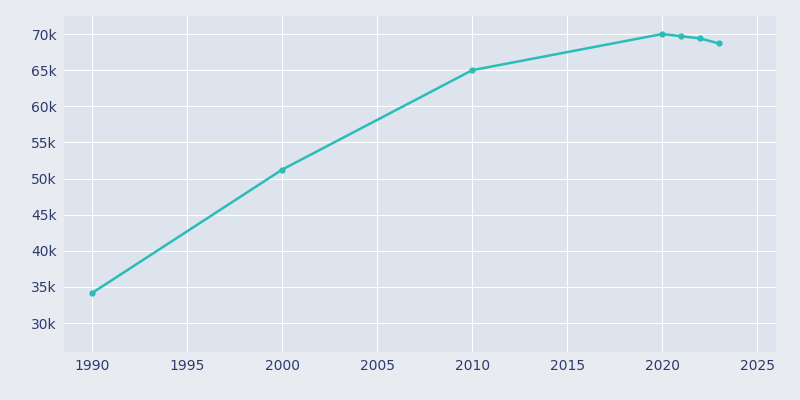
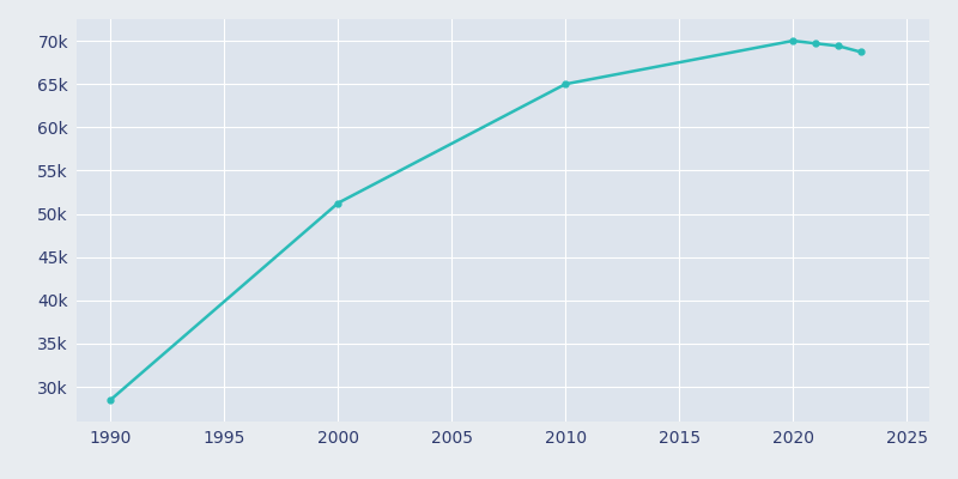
1990: 34.2k -> 28.5k
